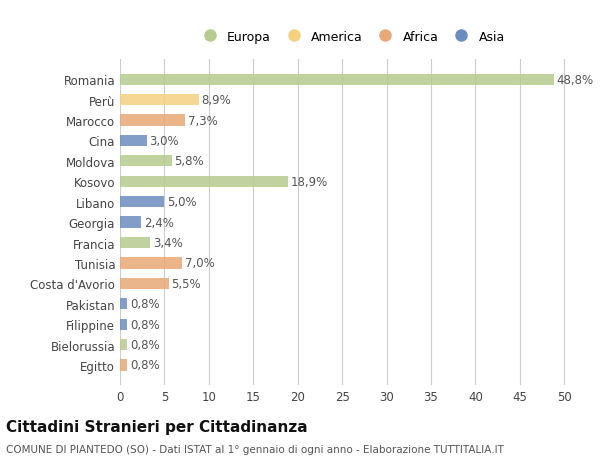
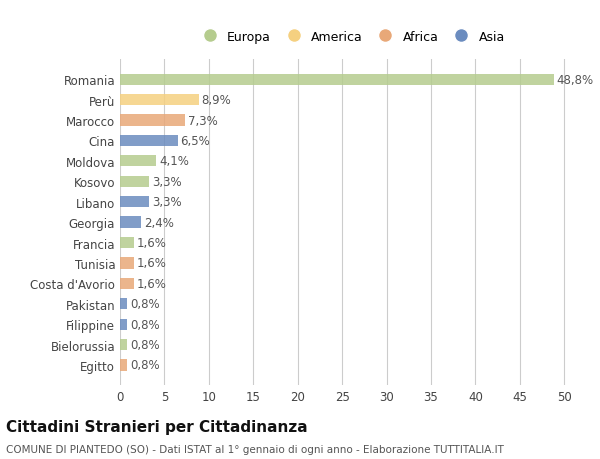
Cina: 3,0% -> 6,5%
Moldova: 5,8% -> 4,1%
Kosovo: 18,9% -> 3,3%
Libano: 5,0% -> 3,3%
Francia: 3,4% -> 1,6%
Tunisia: 7,0% -> 1,6%
Costa d'Avorio: 5,5% -> 1,6%
